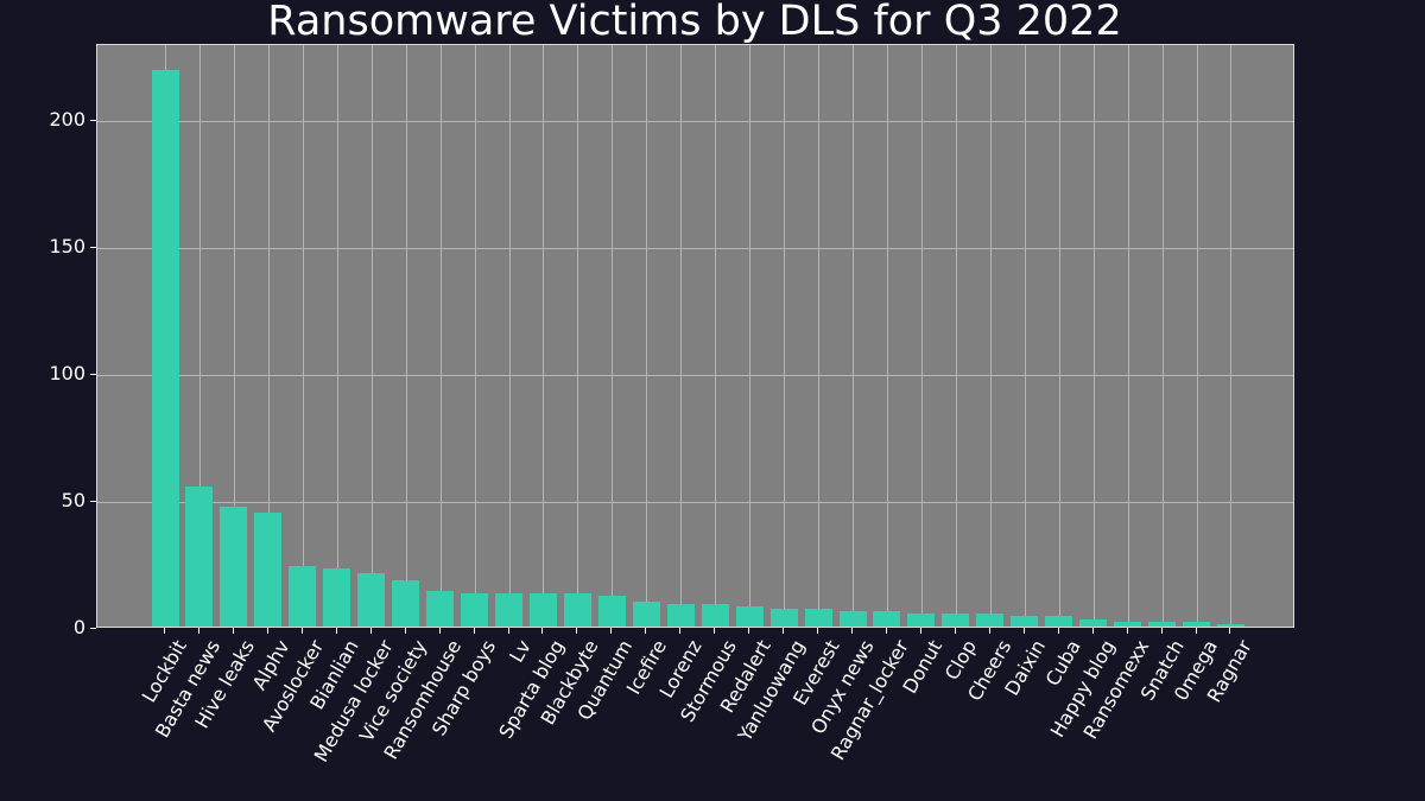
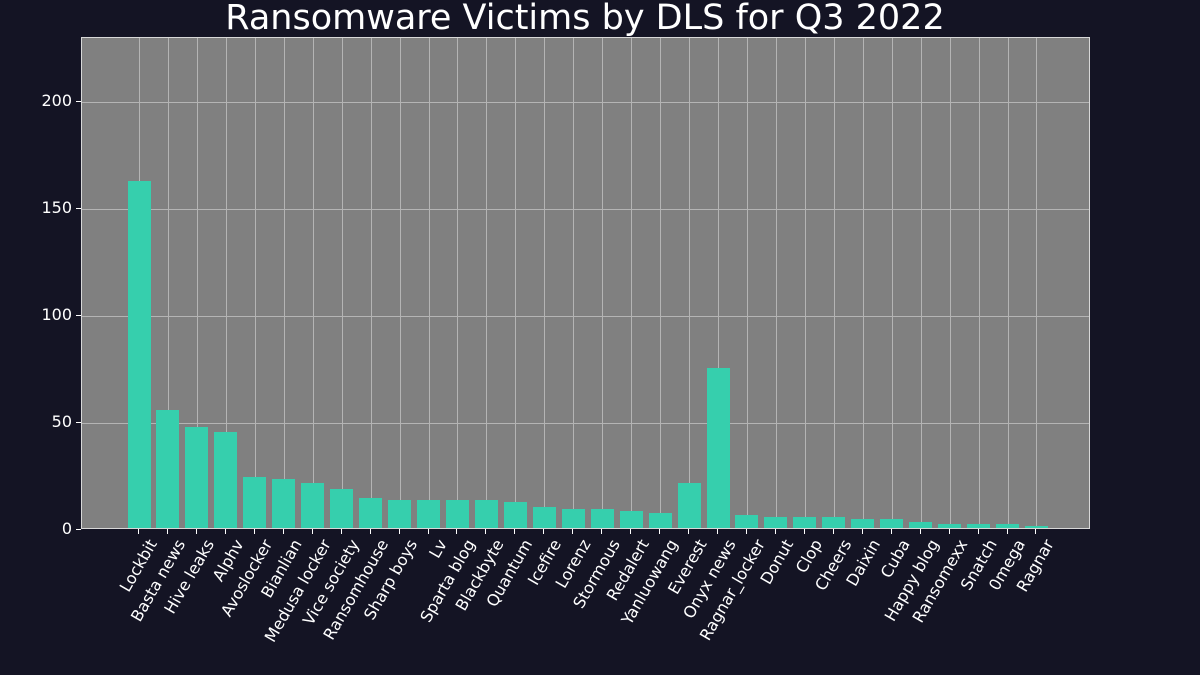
Lockbit: 219 -> 162
Everest: 7 -> 21
Onyx news: 6 -> 75
